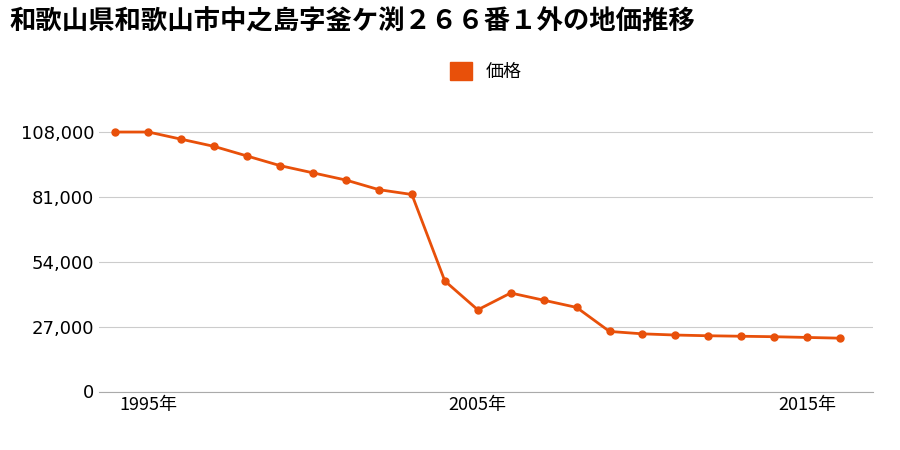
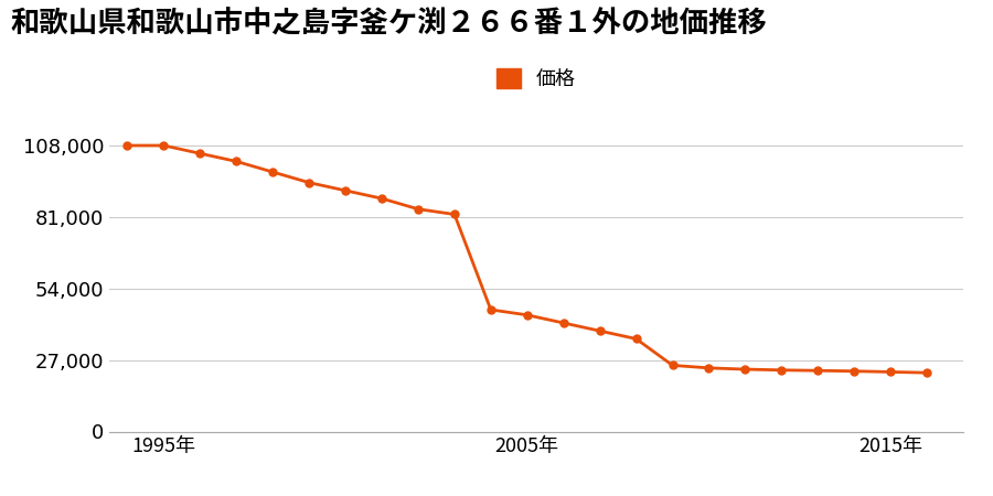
2005年: 34,000 -> 44,000
